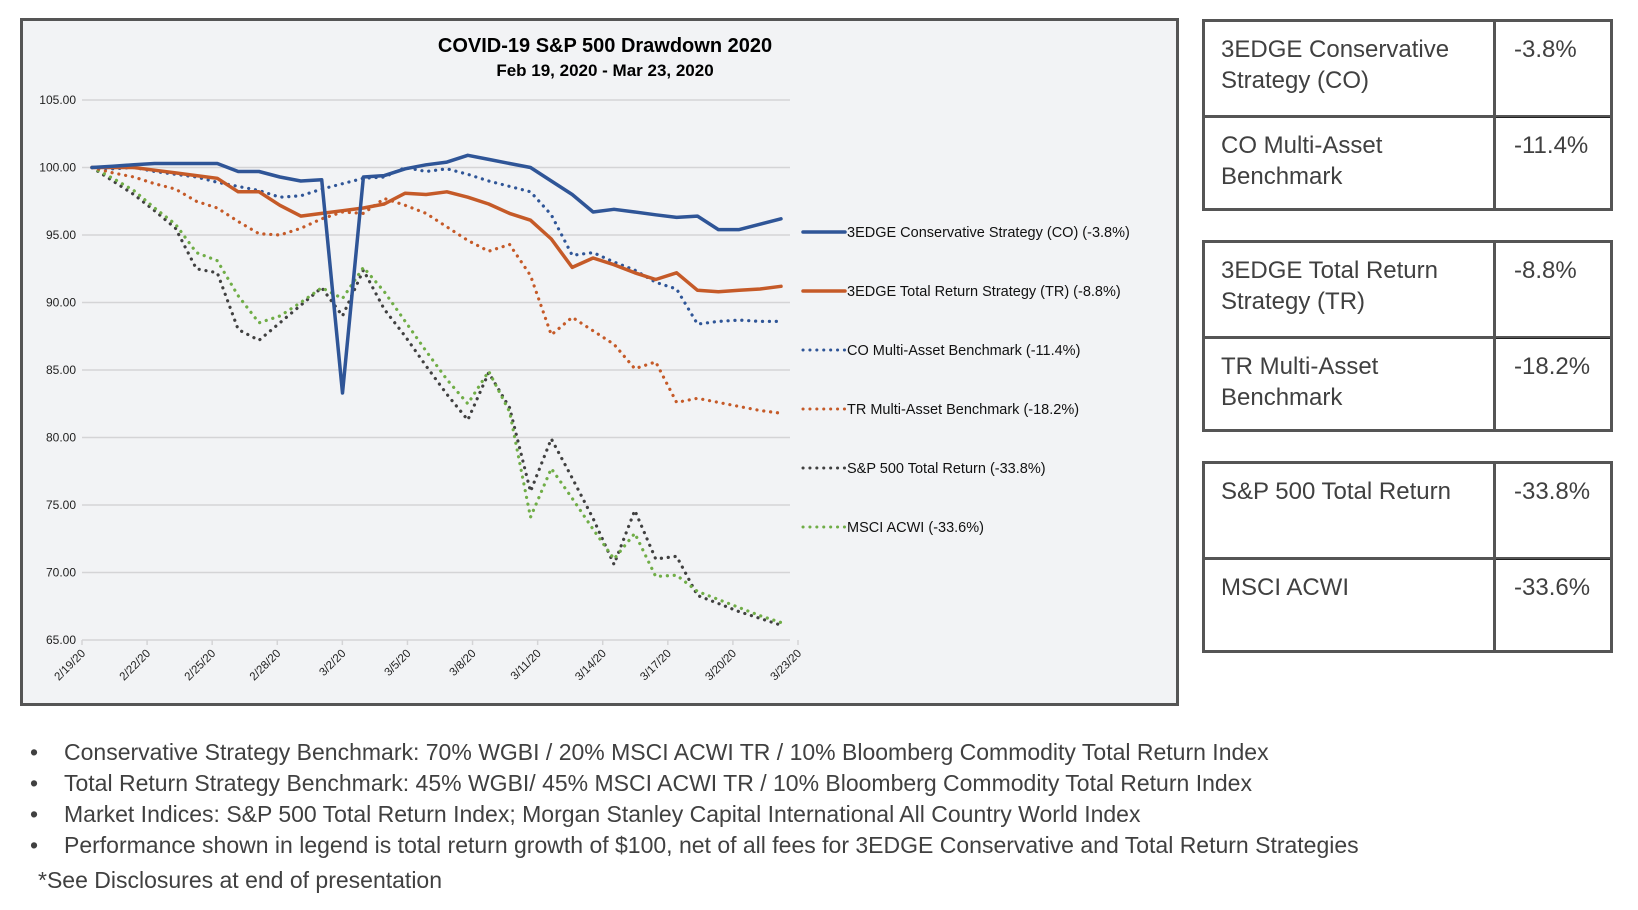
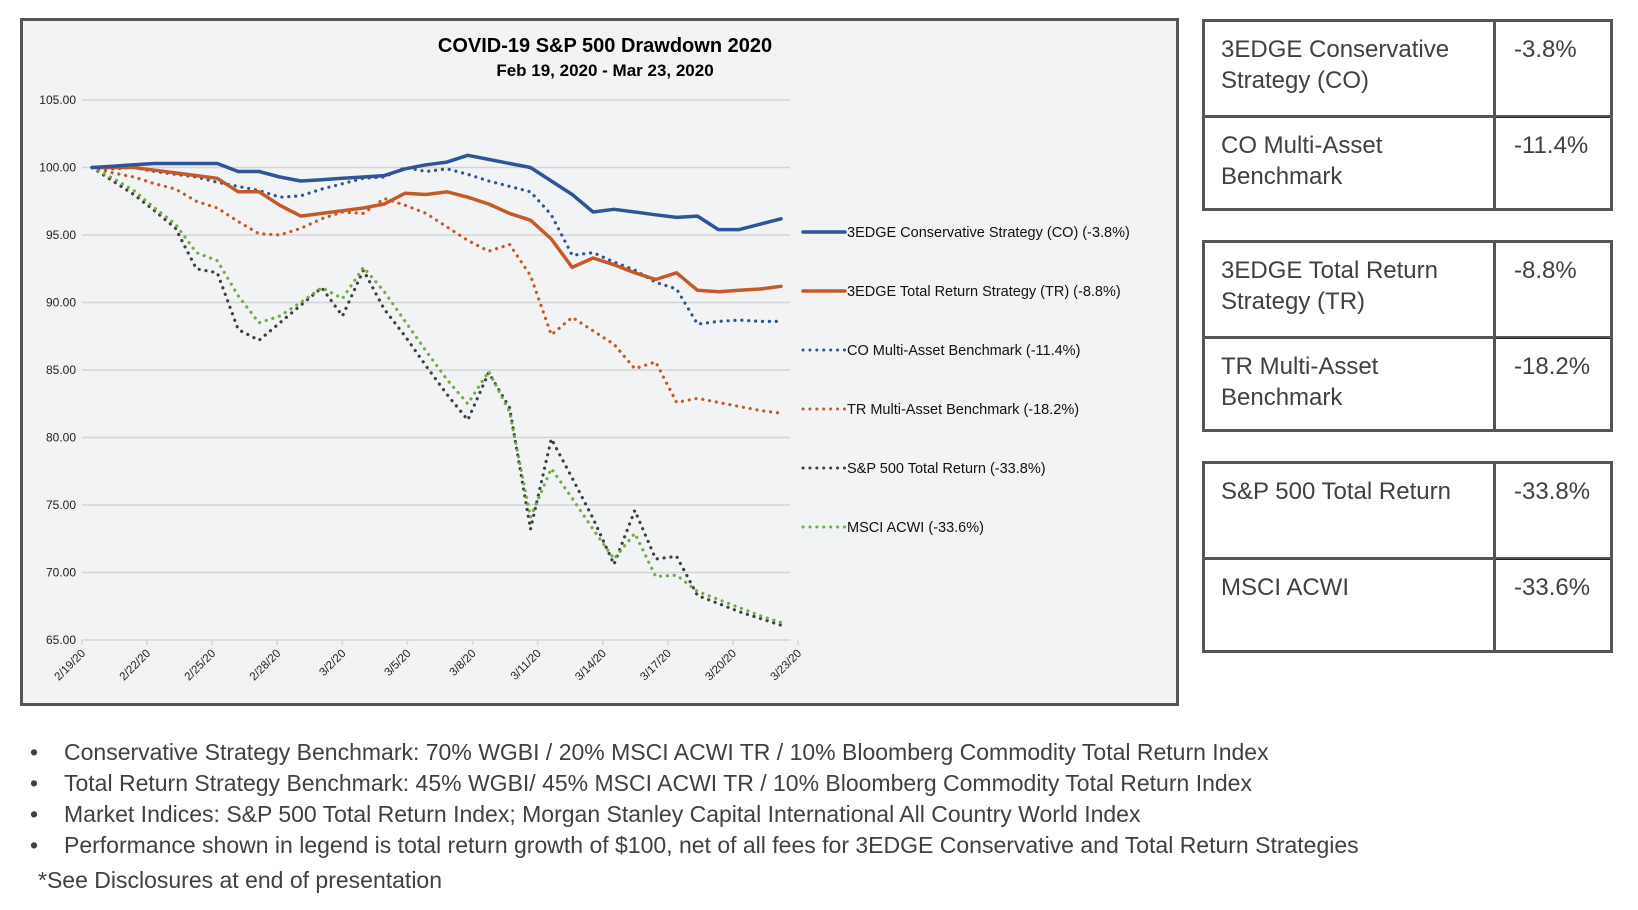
3EDGE Conservative Strategy (CO) (-3.8%)/3/2/20: 83.3 -> 99.2
S&P 500 Total Return (-33.8%)/3/11/20: 76.0 -> 73.2
